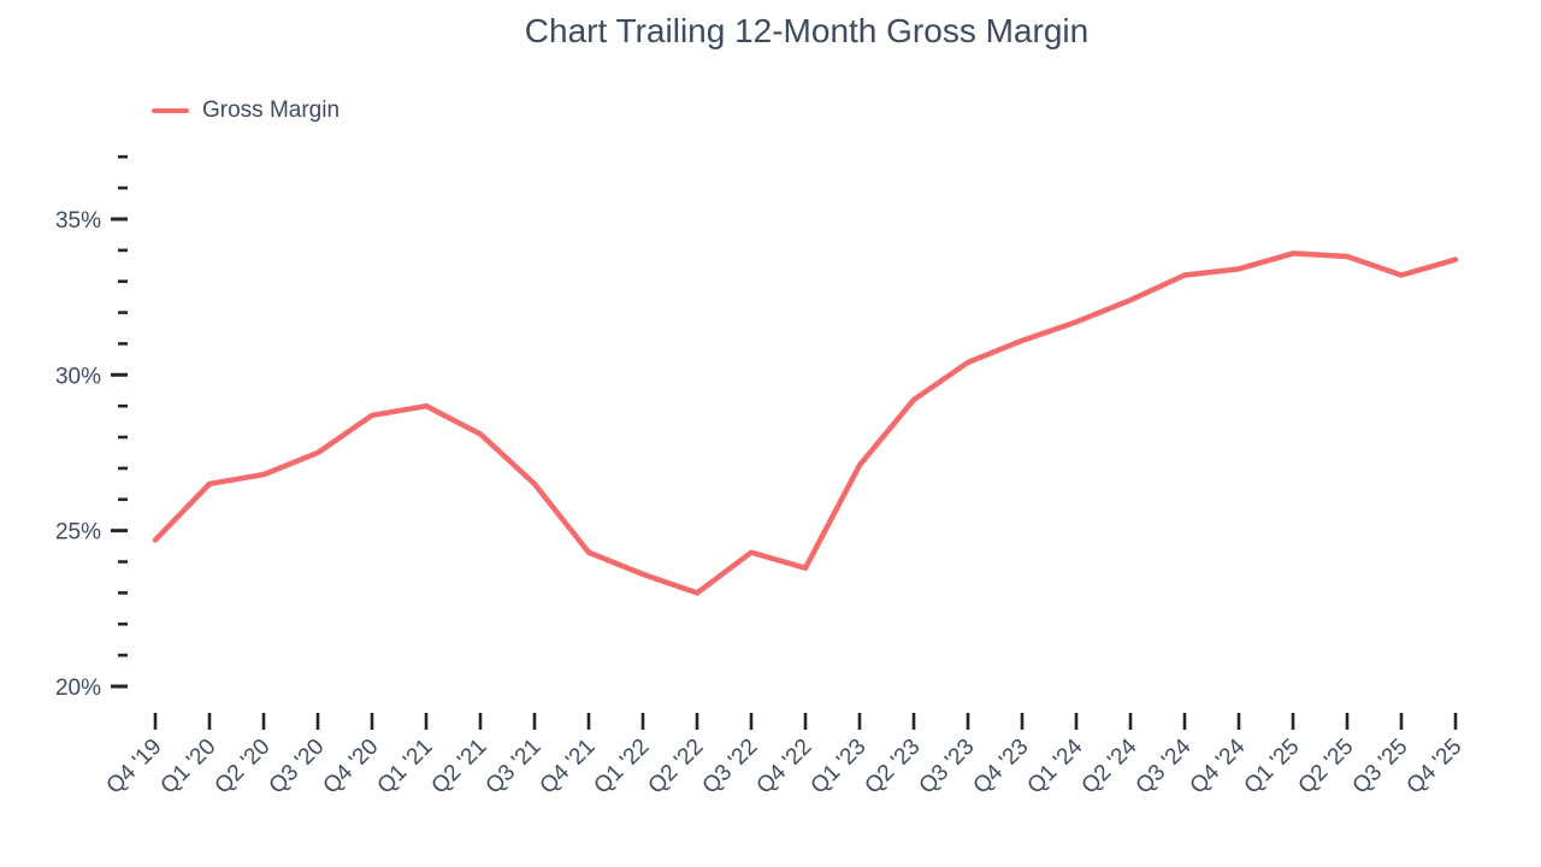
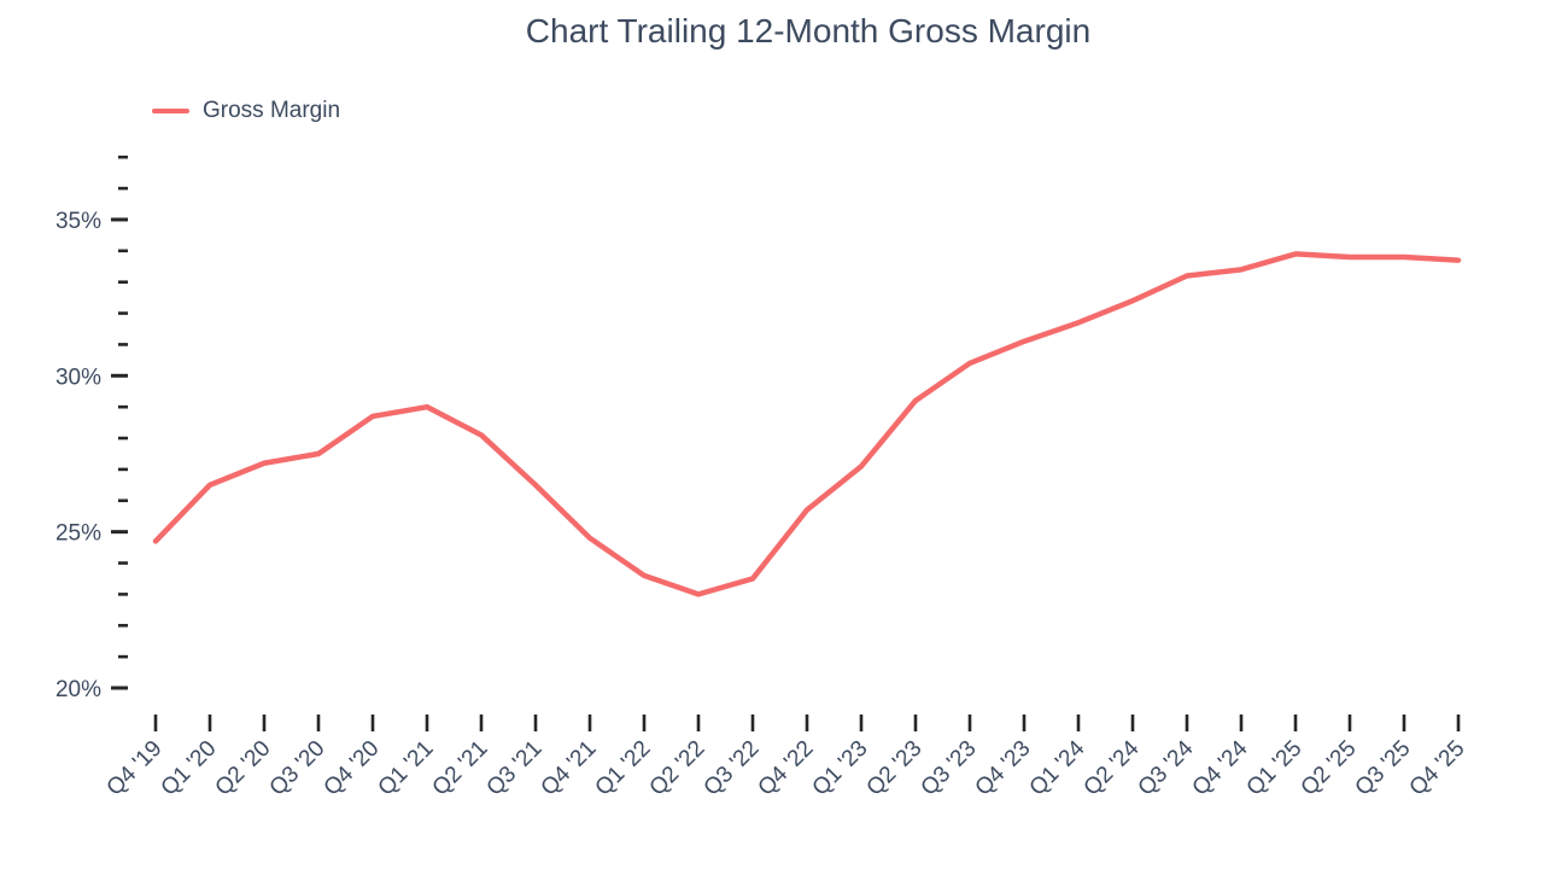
Q2 '20: 26.8% -> 27.2%
Q4 '21: 24.3% -> 24.8%
Q3 '22: 24.3% -> 23.5%
Q4 '22: 23.8% -> 25.7%
Q3 '25: 33.2% -> 33.8%
